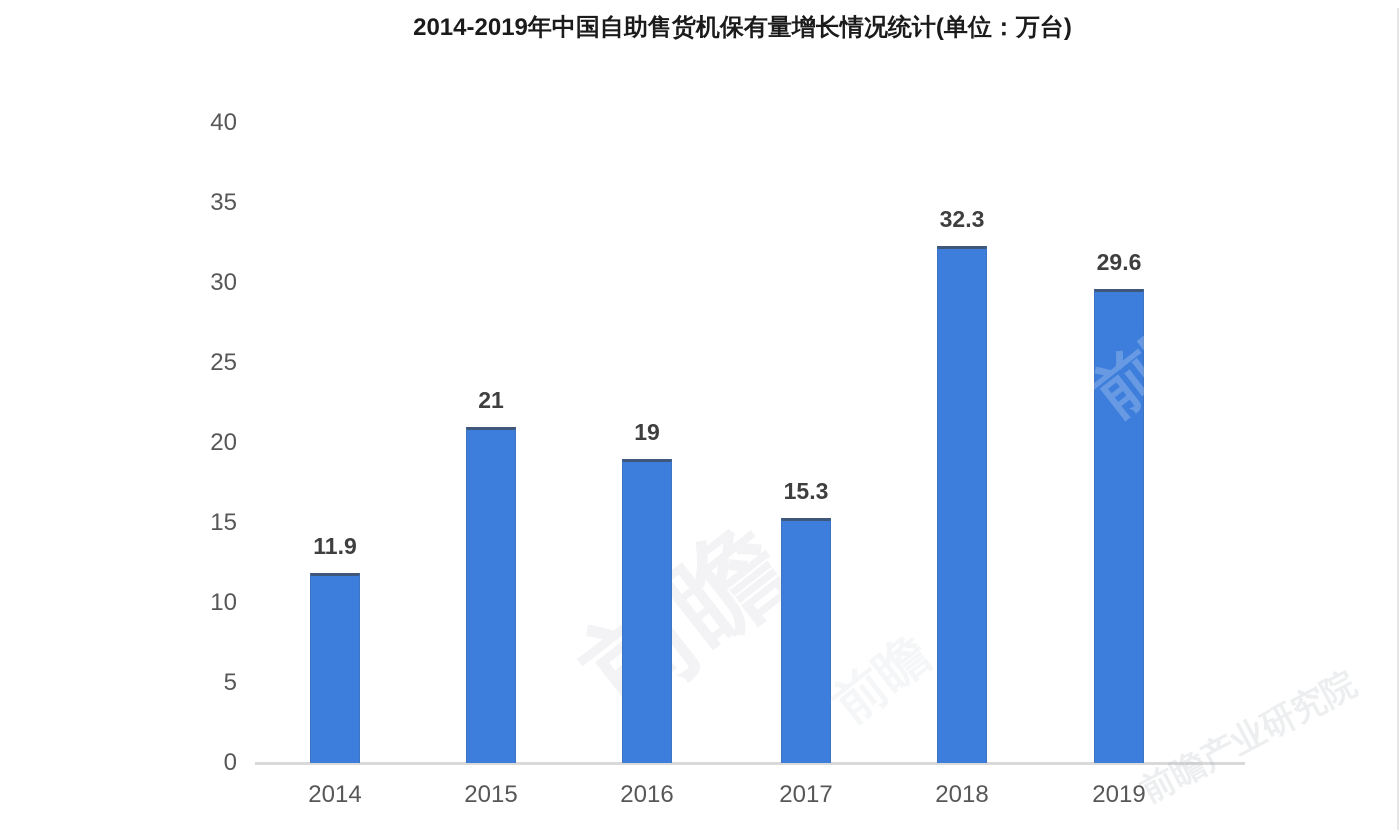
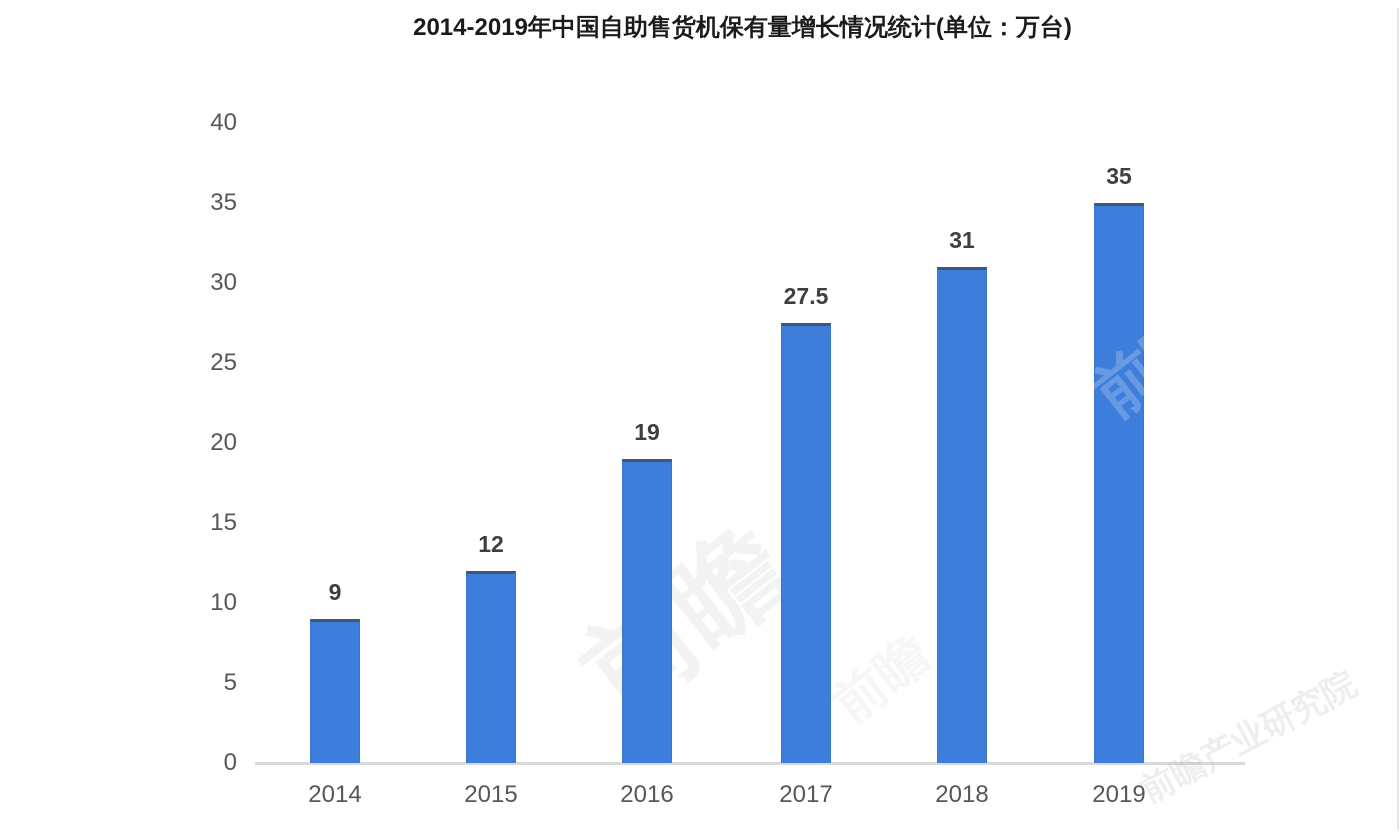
2014: 11.9 -> 9
2015: 21 -> 12
2017: 15.3 -> 27.5
2018: 32.3 -> 31
2019: 29.6 -> 35
